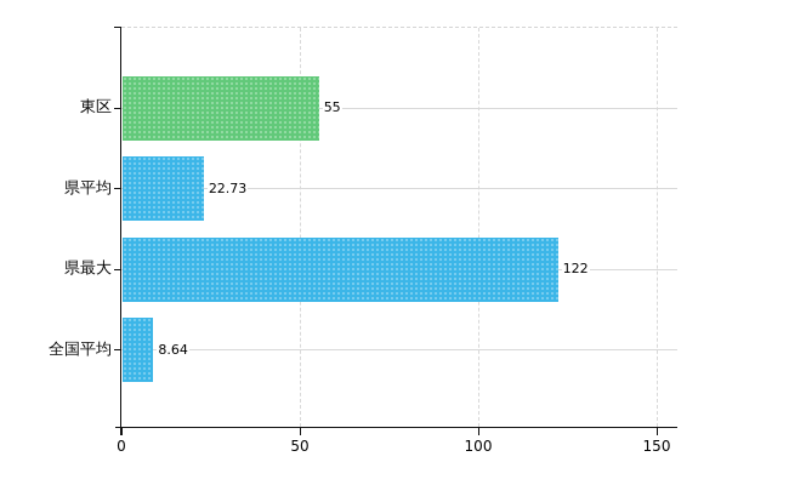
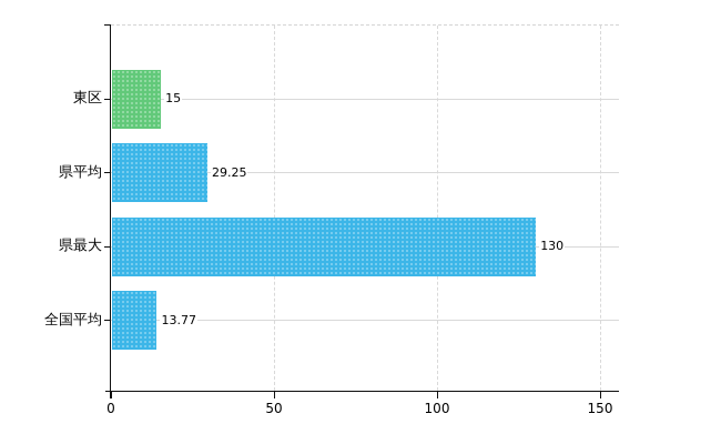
東区: 55 -> 15
県平均: 22.73 -> 29.25
県最大: 122 -> 130
全国平均: 8.64 -> 13.77
